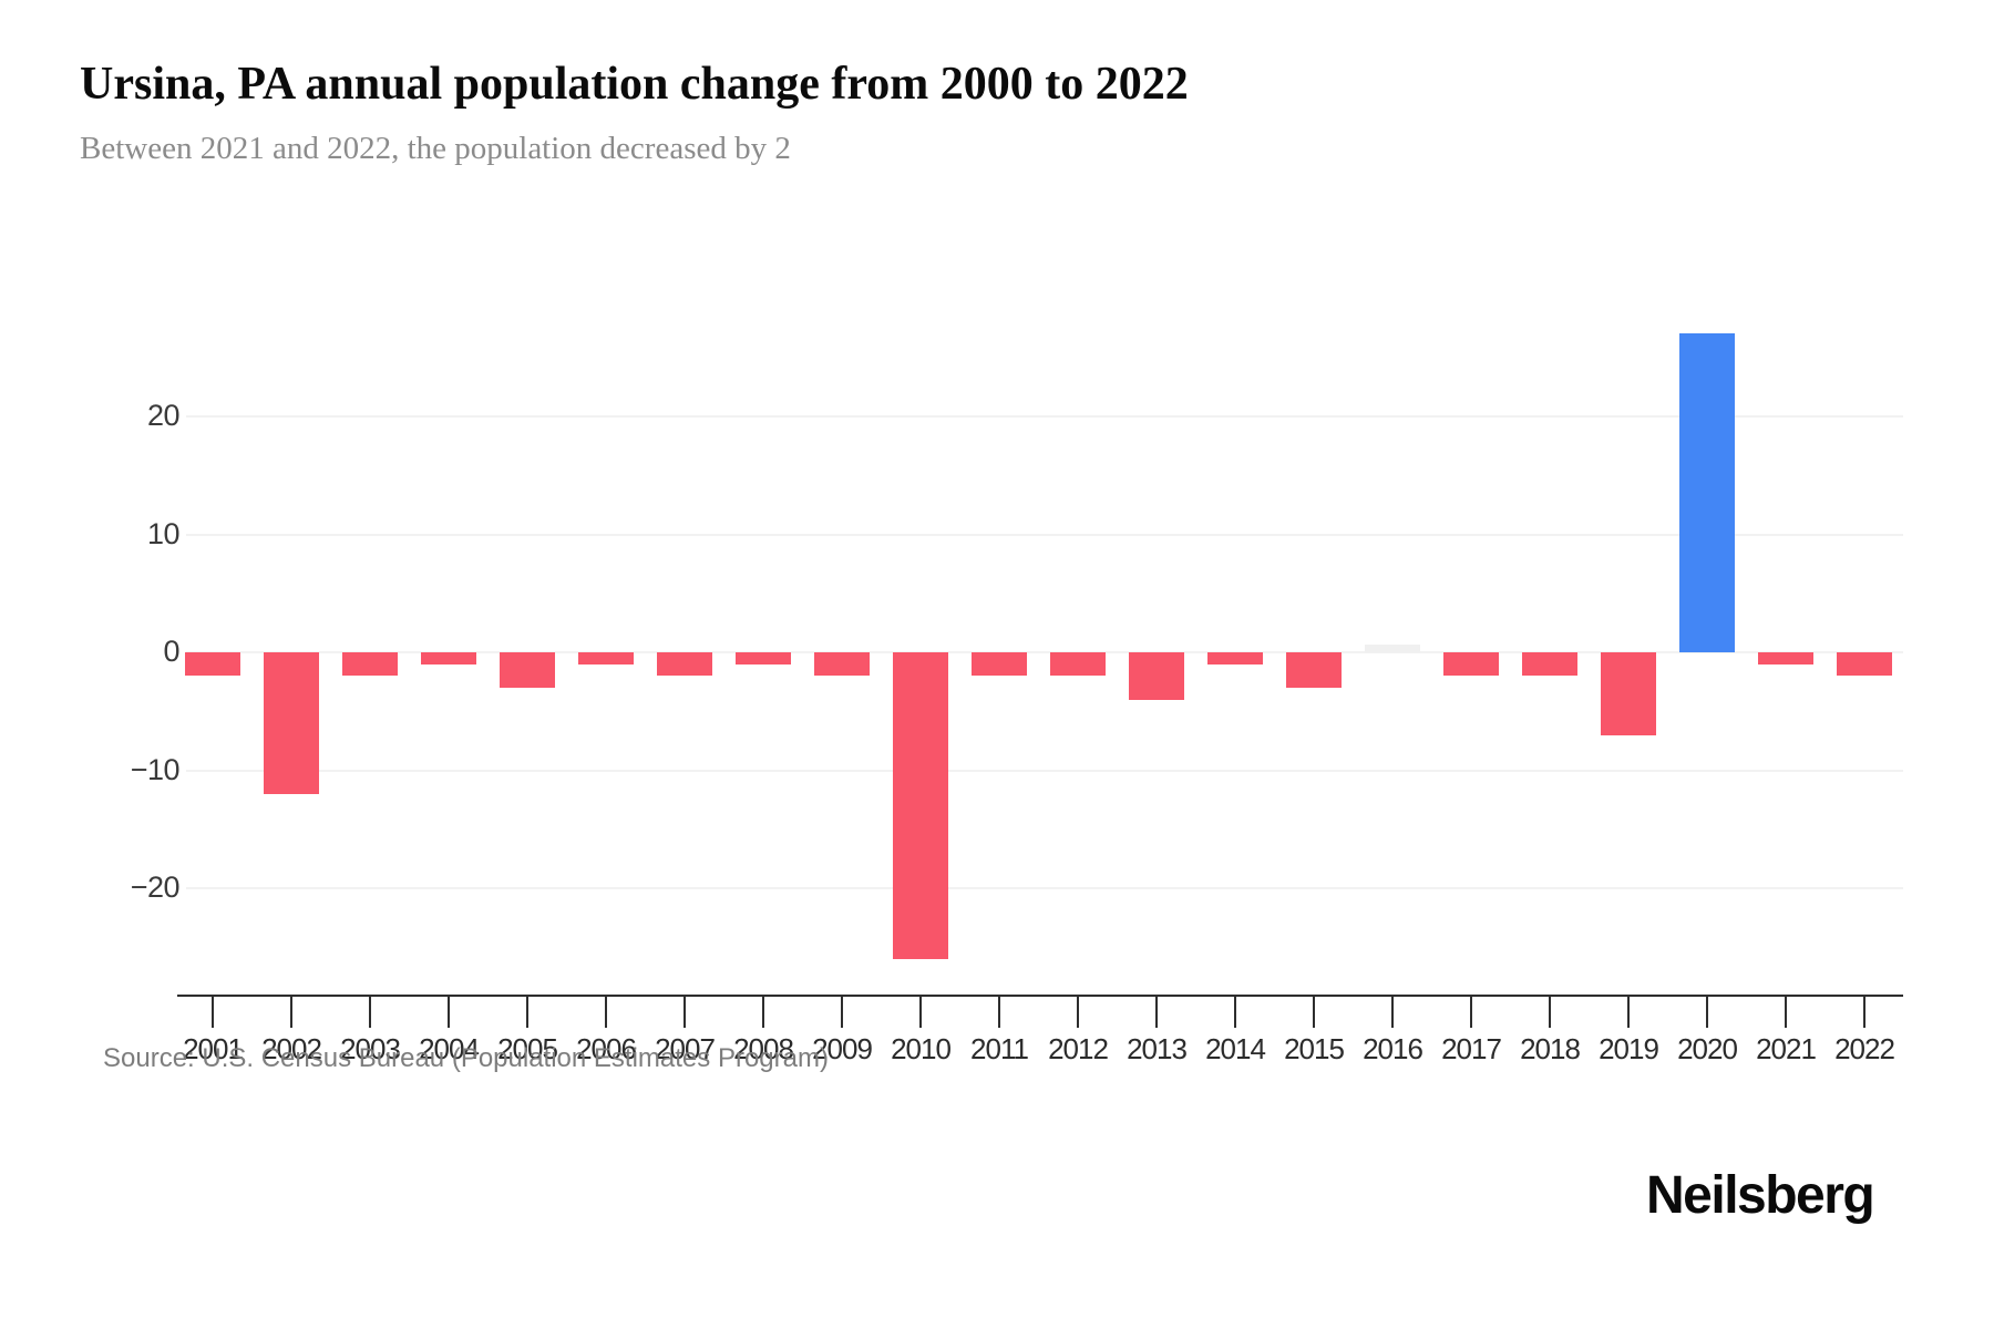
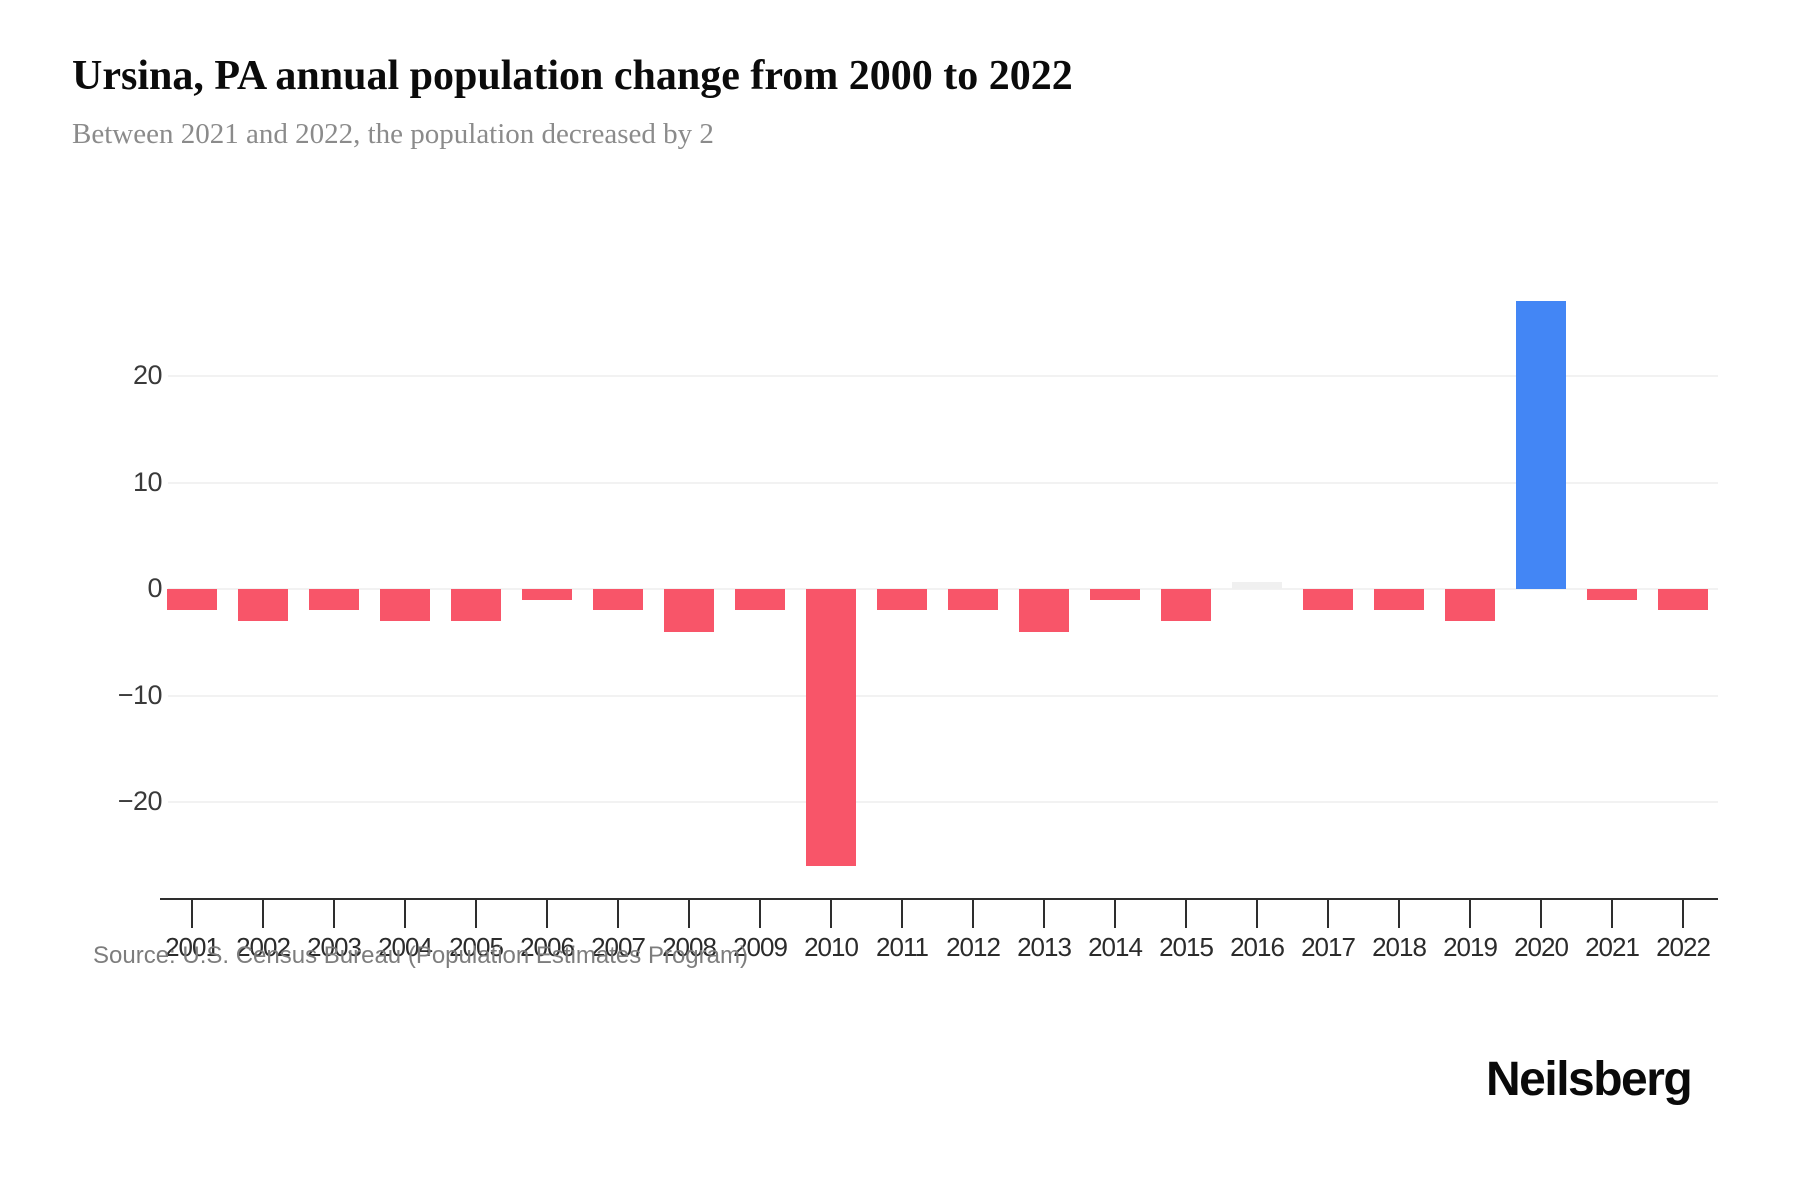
2002: -12 -> -3
2004: -1 -> -3
2008: -1 -> -4
2019: -7 -> -3
